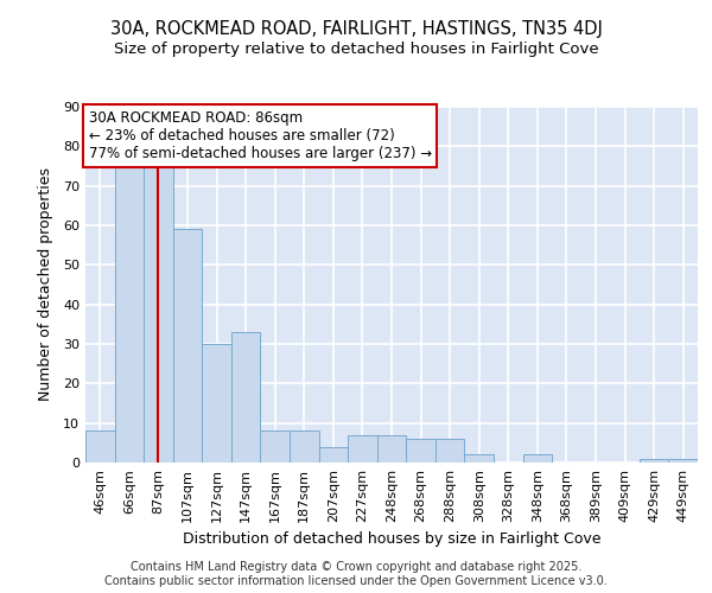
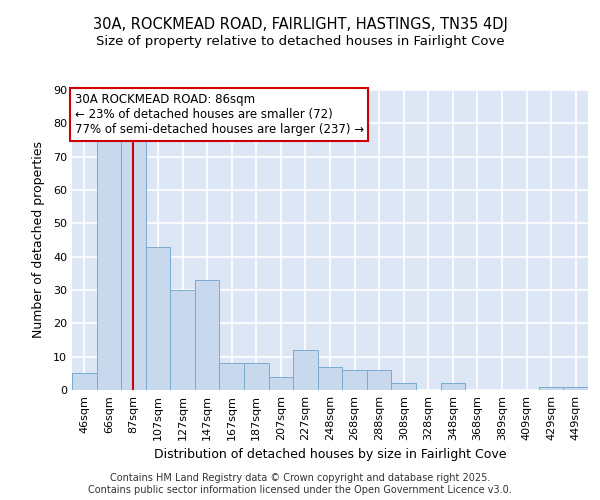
46sqm: 8 -> 5
107sqm: 59 -> 43
227sqm: 7 -> 12
